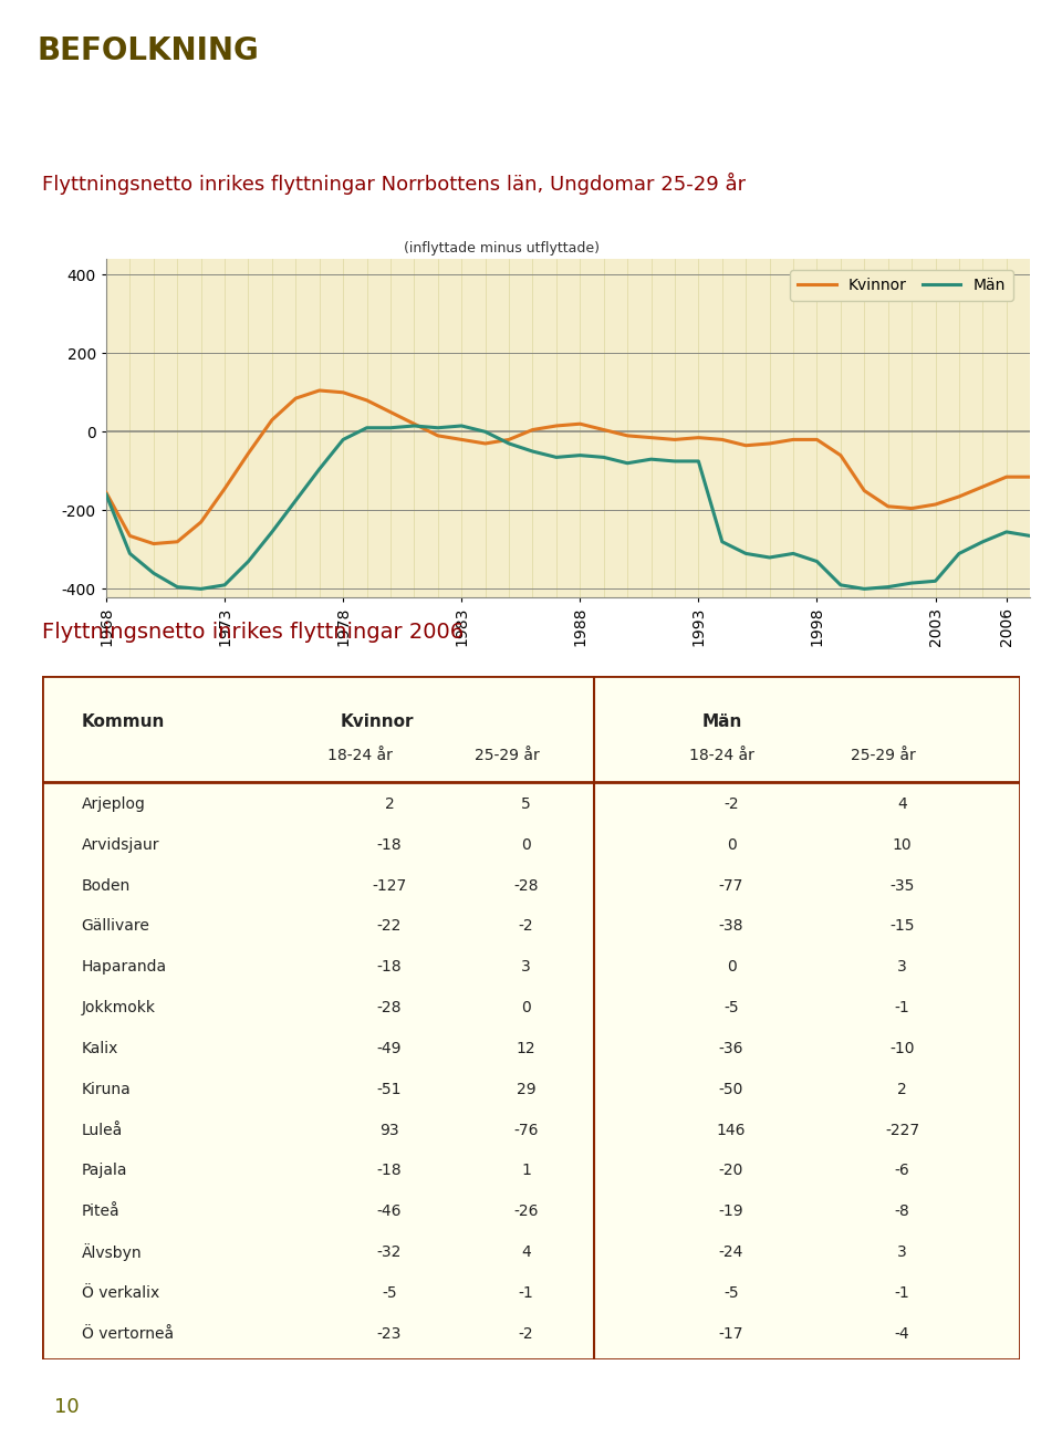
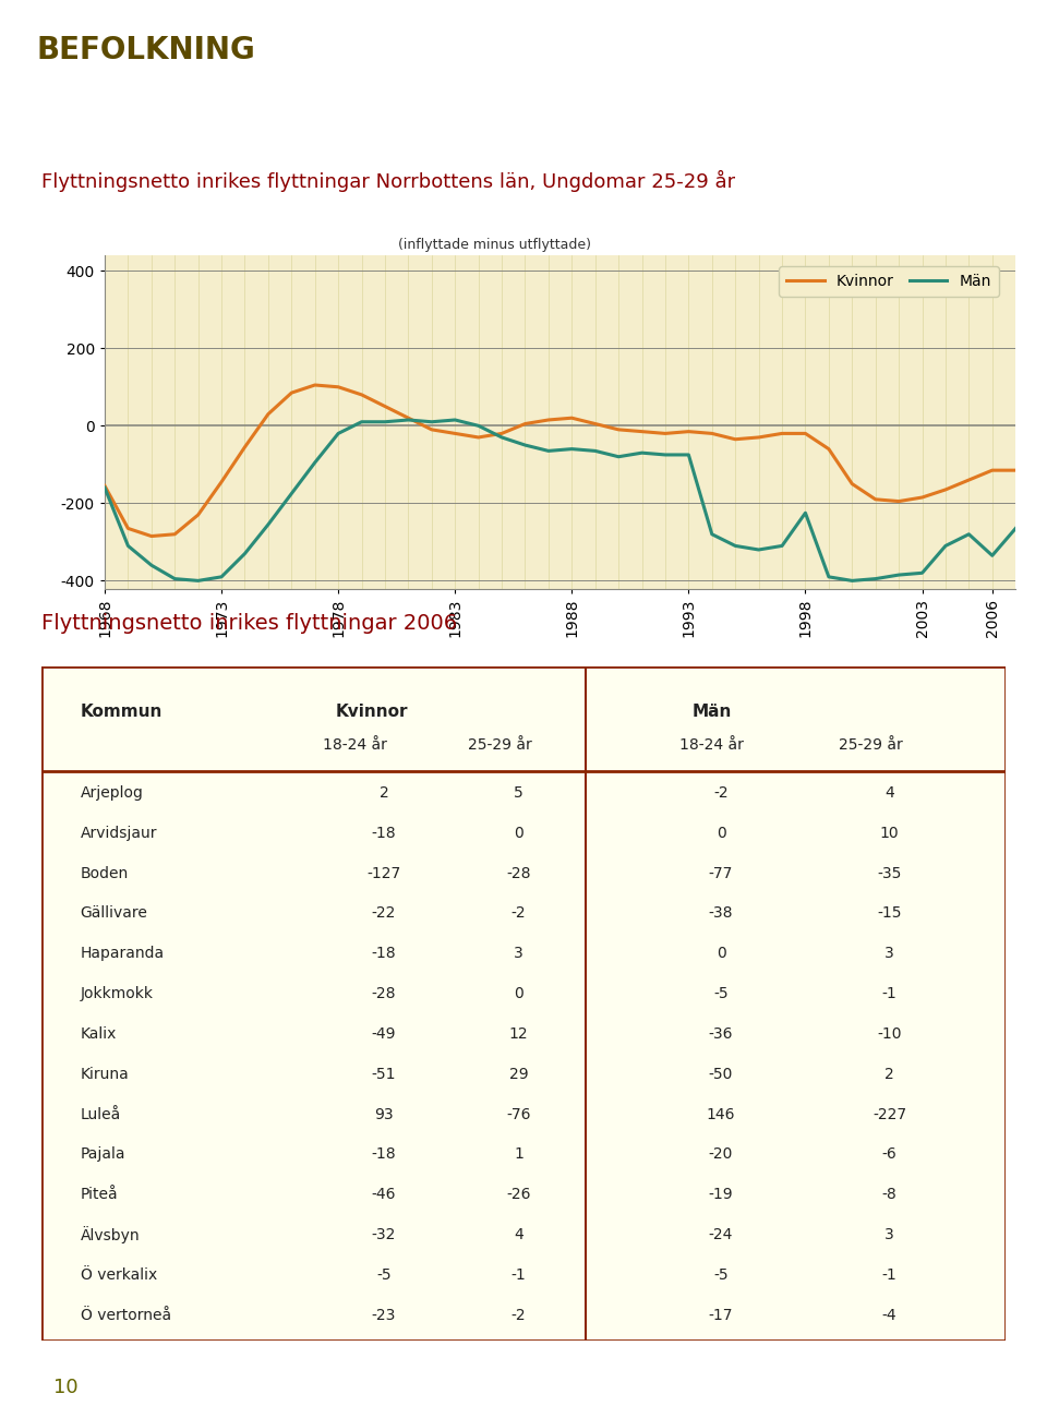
Män/1998: -330 -> -225
Män/2006: -255 -> -335
